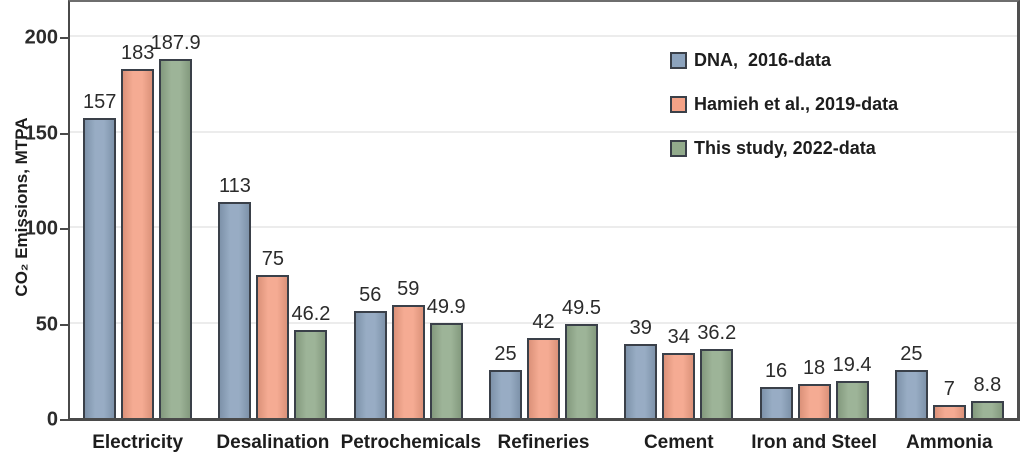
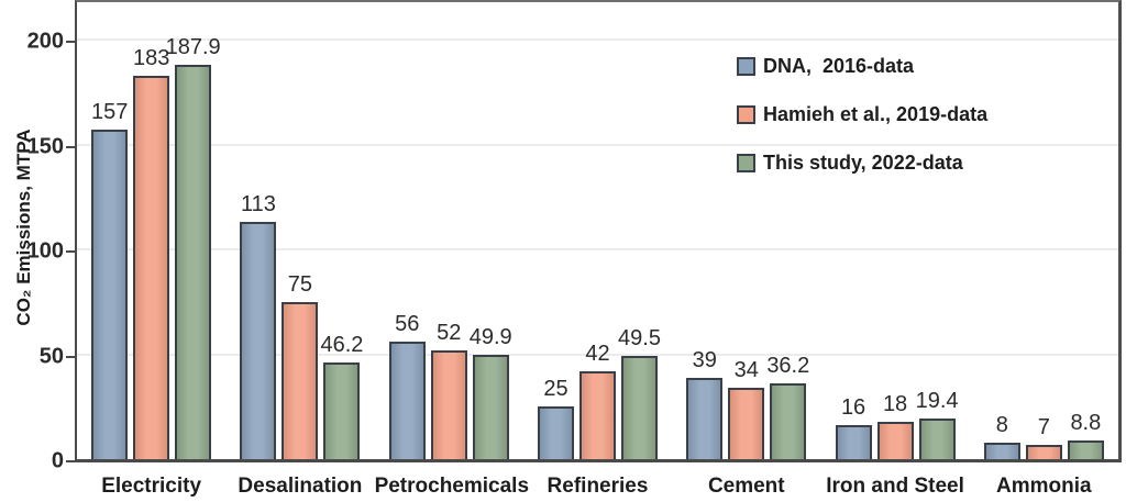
Hamieh et al., 2019-data/Petrochemicals: 59 -> 52
DNA, 2016-data/Ammonia: 25 -> 8
